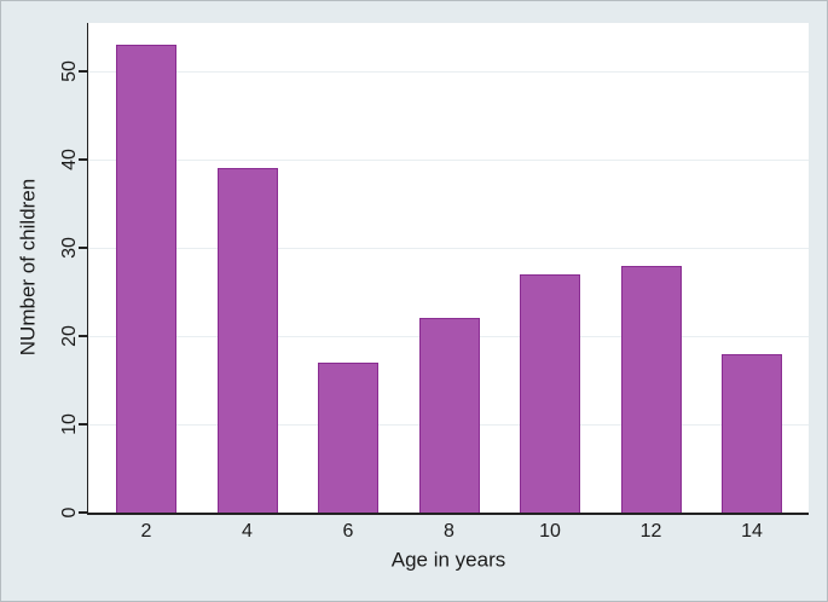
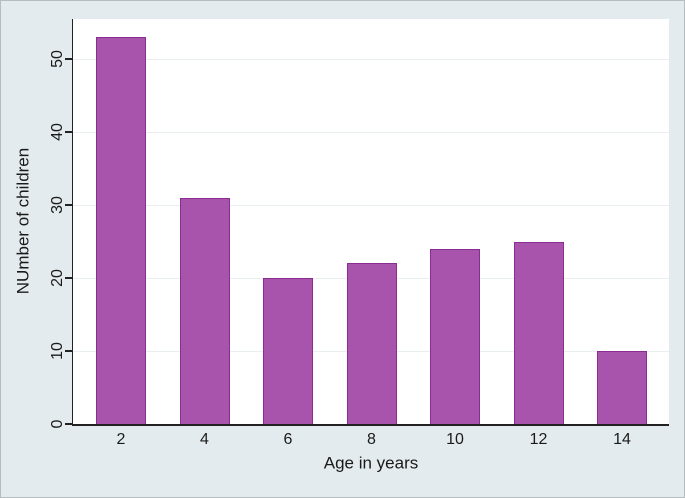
4: 39 -> 31
6: 17 -> 20
10: 27 -> 24
12: 28 -> 25
14: 18 -> 10
